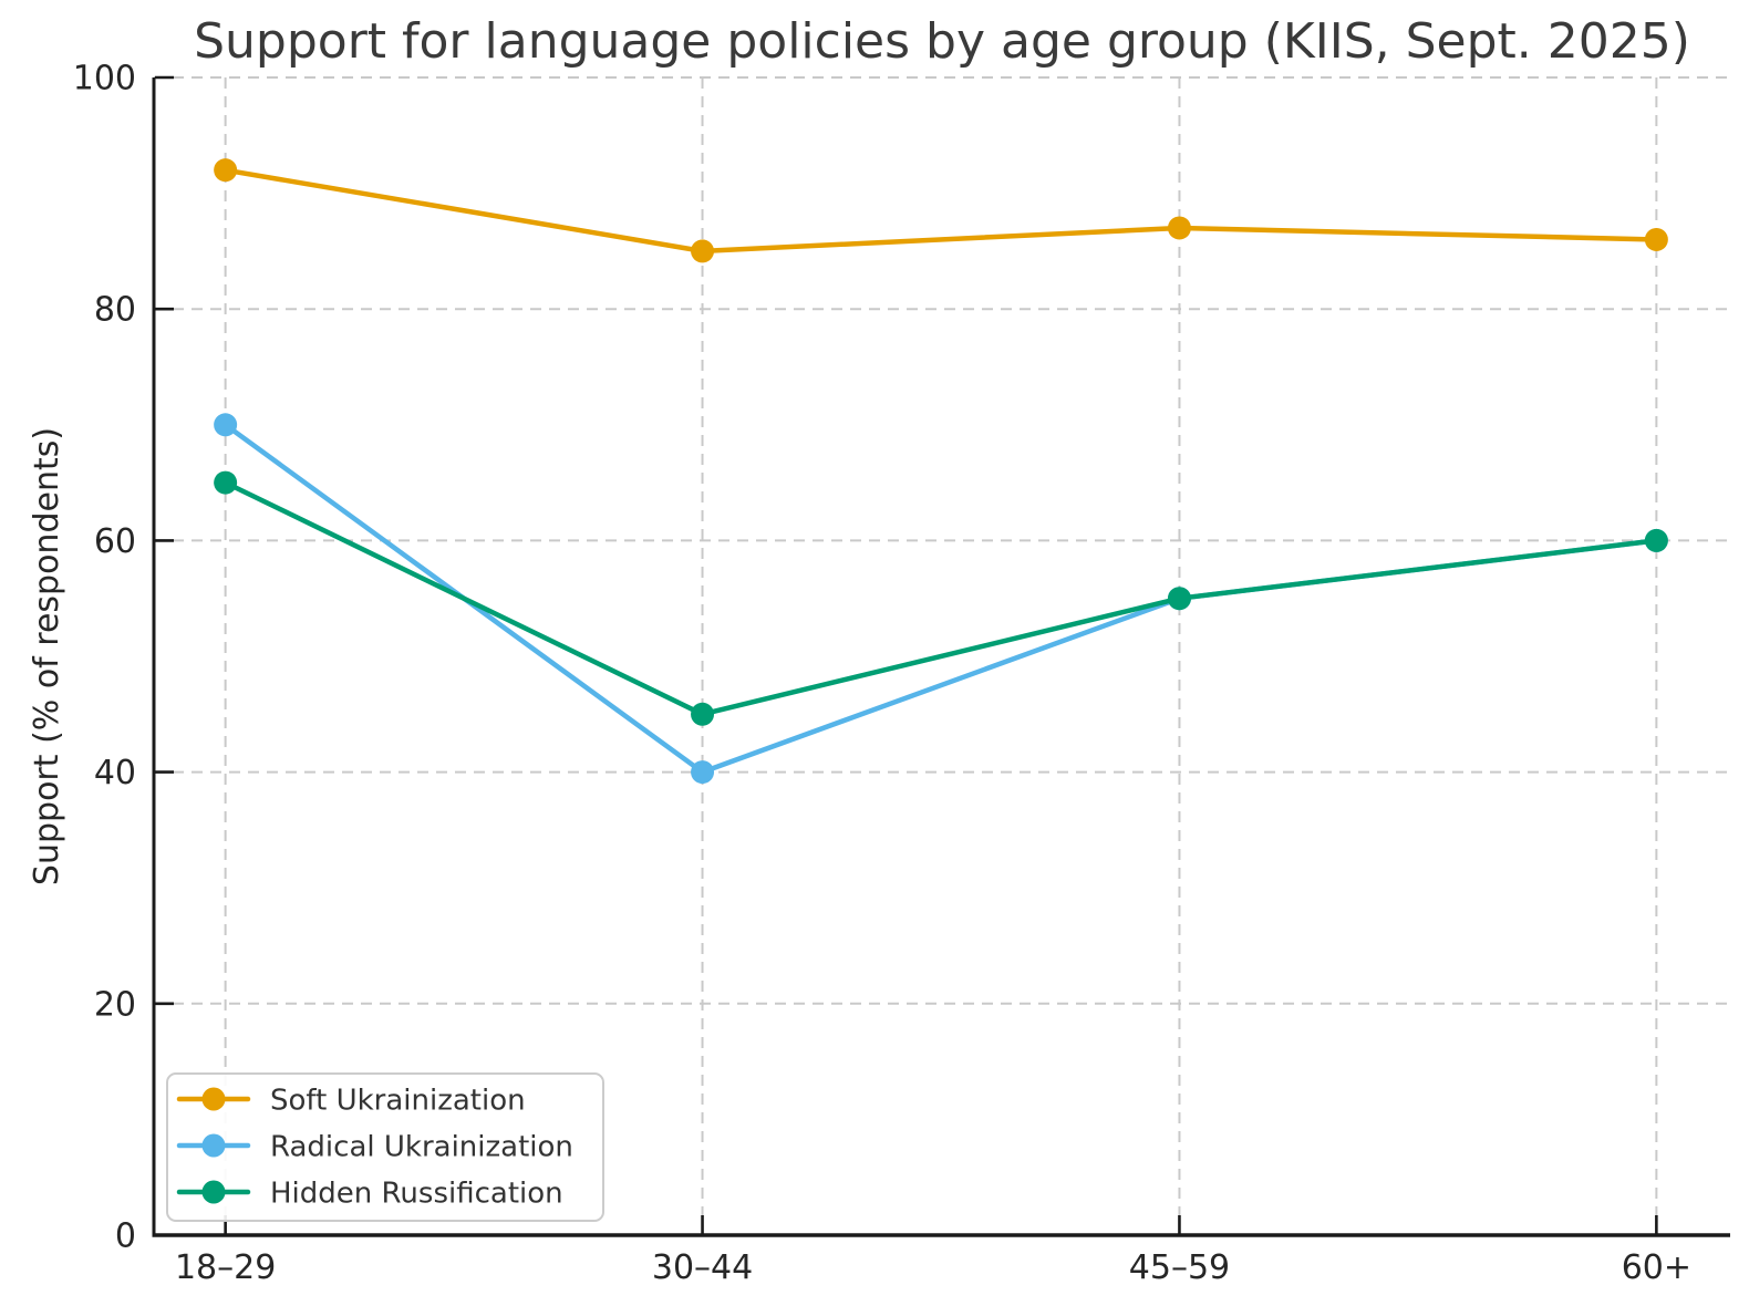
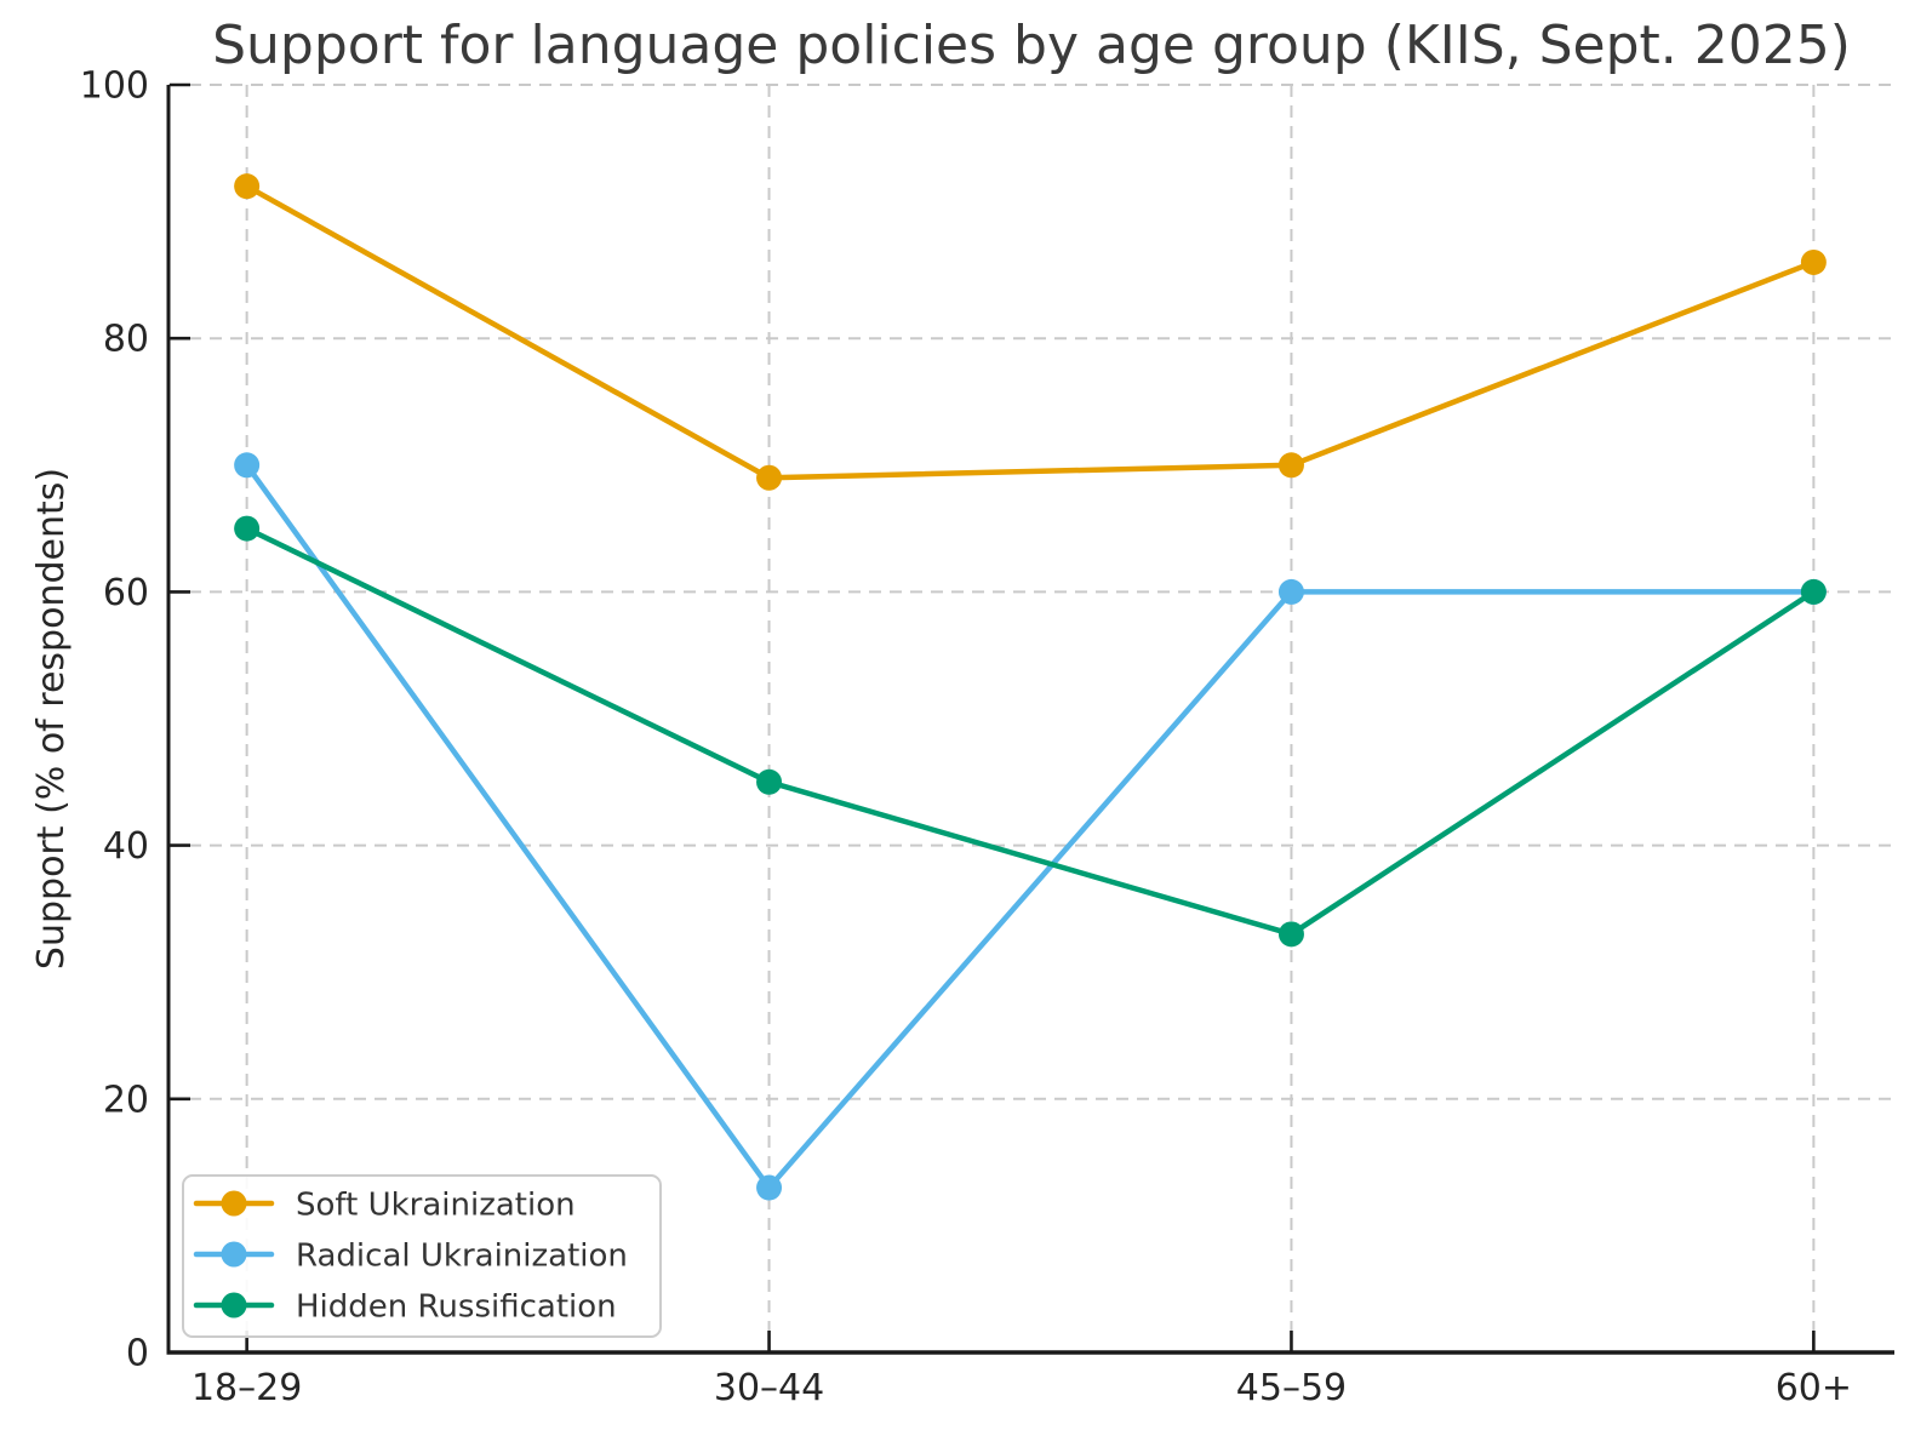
Soft Ukrainization/30–44: 85 -> 69
Radical Ukrainization/30–44: 40 -> 13
Soft Ukrainization/45–59: 87 -> 70
Radical Ukrainization/45–59: 55 -> 60
Hidden Russification/45–59: 55 -> 33
